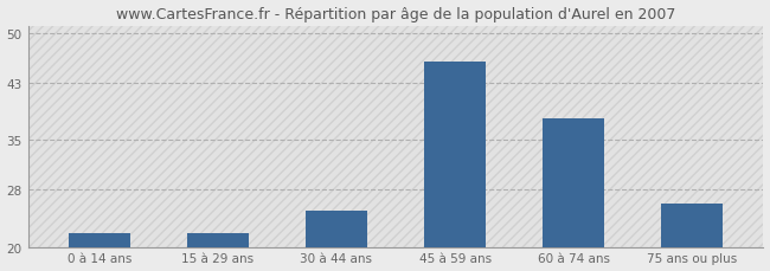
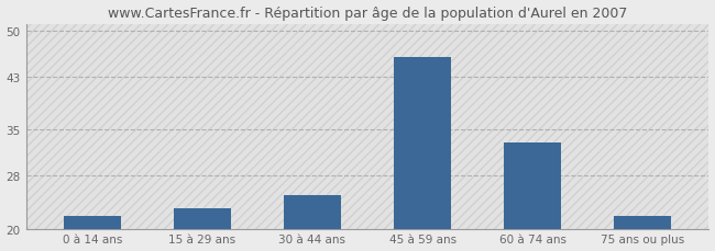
15 à 29 ans: 22 -> 23
60 à 74 ans: 38 -> 33
75 ans ou plus: 26 -> 22
